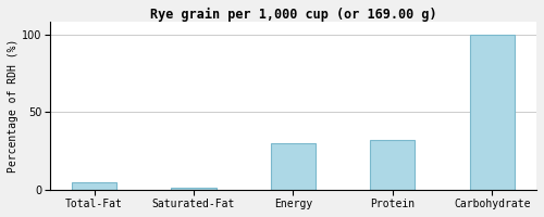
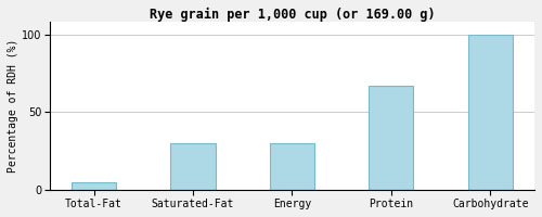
Saturated-Fat: 2 -> 30
Protein: 32 -> 67
